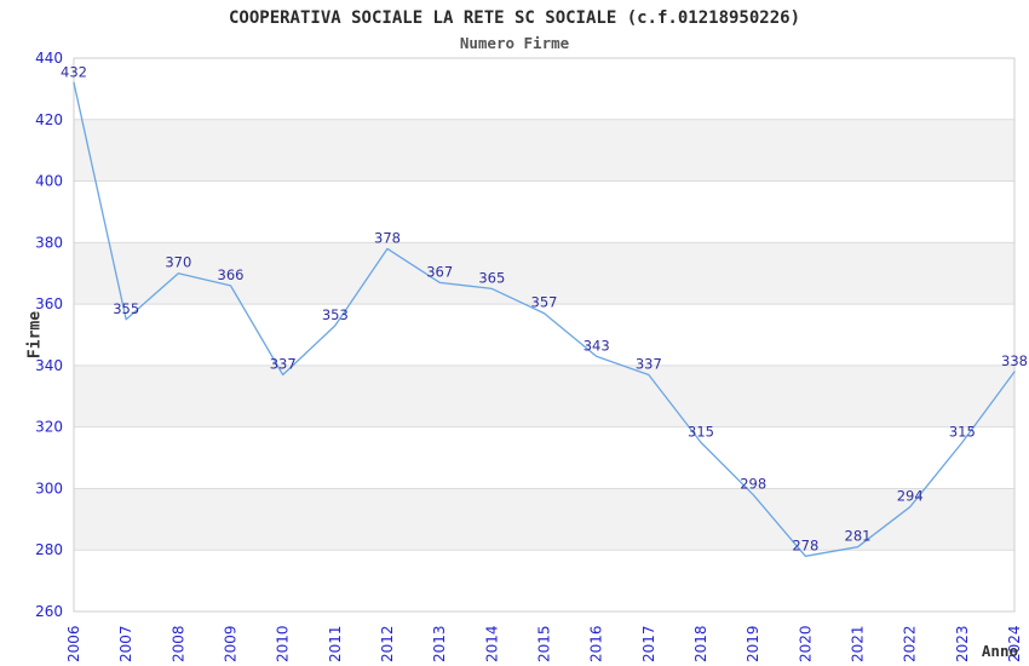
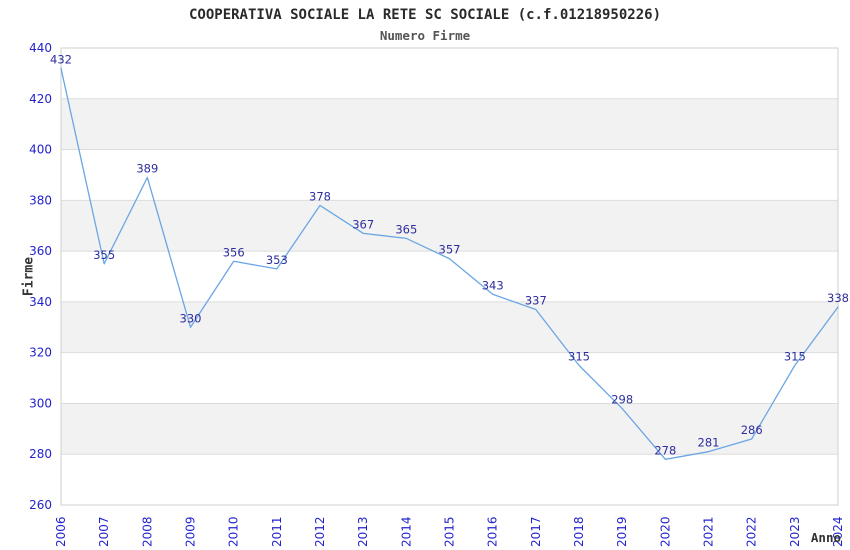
2008: 370 -> 389
2009: 366 -> 330
2010: 337 -> 356
2022: 294 -> 286
